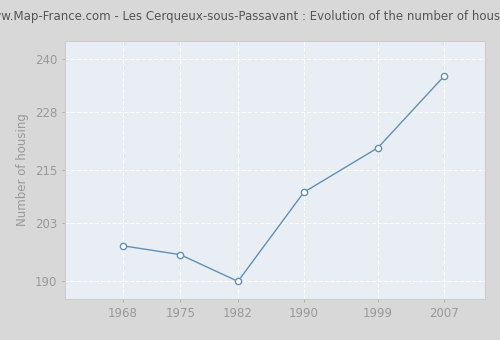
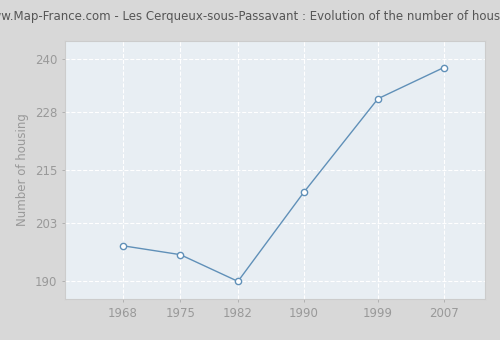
1999: 220 -> 231
2007: 236 -> 238
